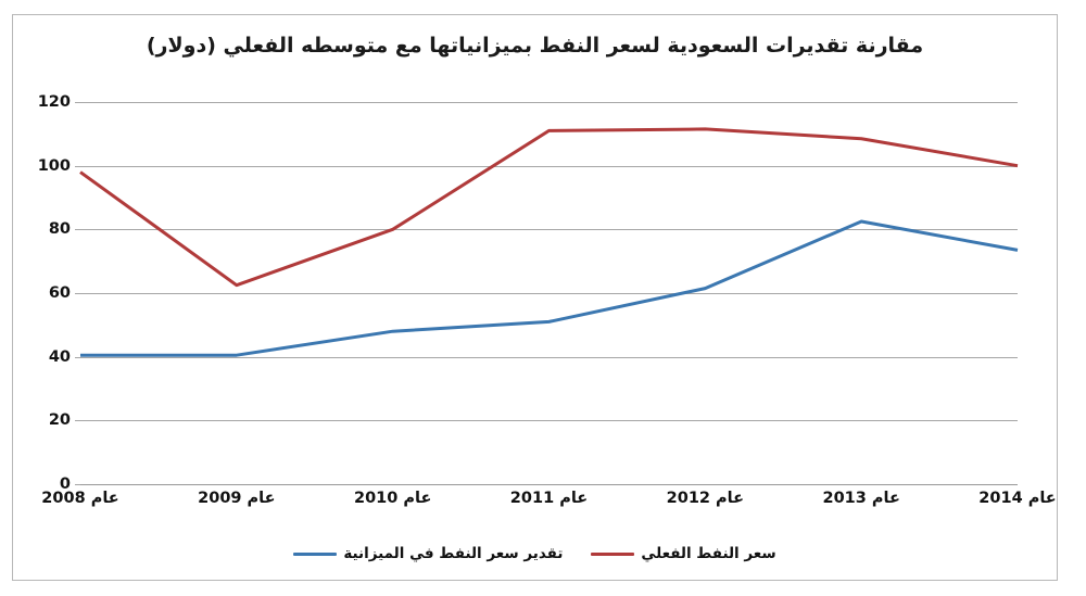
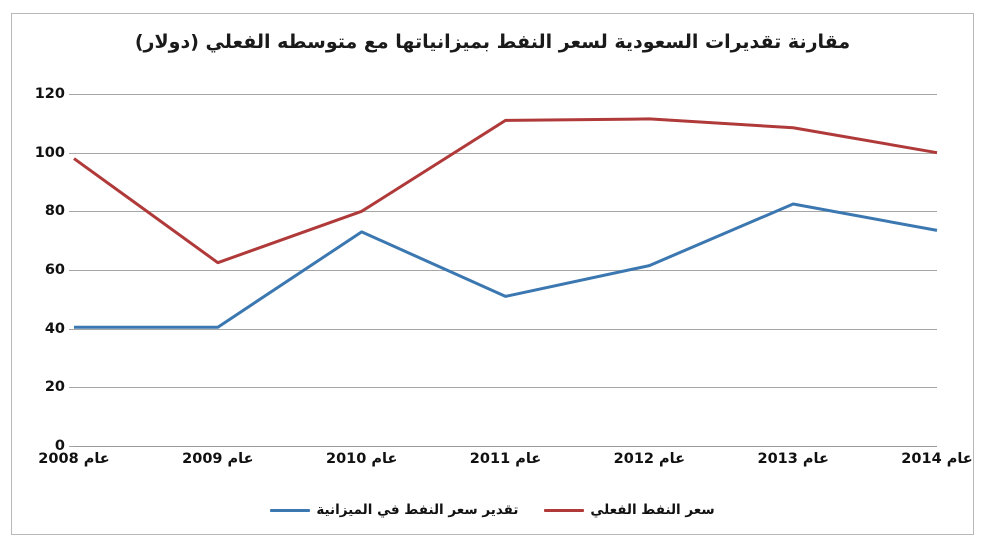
تقدير سعر النفط في الميزانية/عام 2010: 48 -> 73
